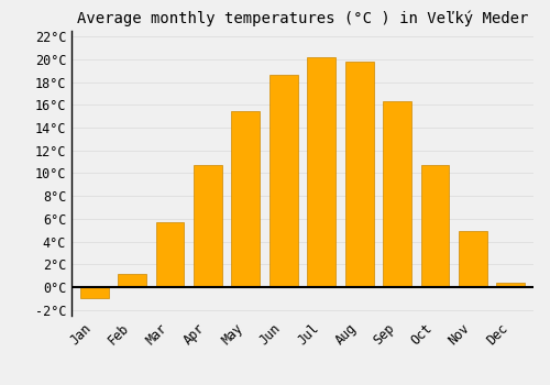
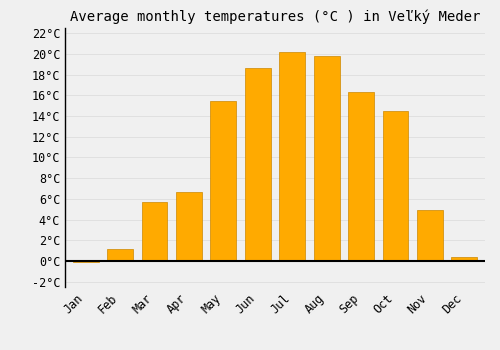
Jan: -1.0°C -> -0.1°C
Apr: 10.7°C -> 6.7°C
Oct: 10.7°C -> 14.5°C
